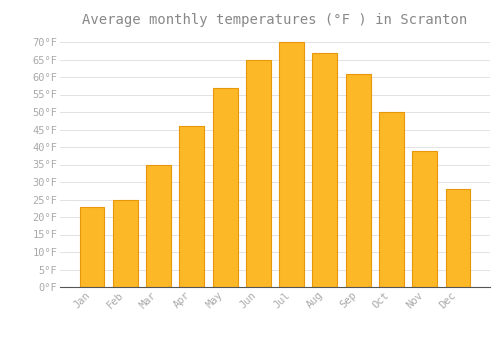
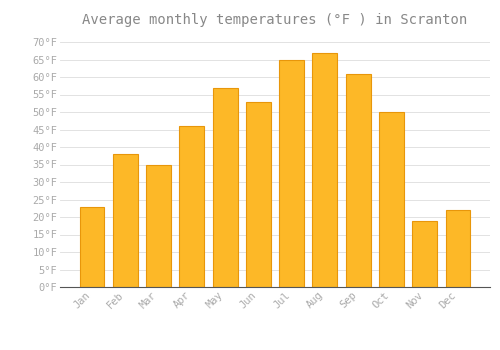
Feb: 25°F -> 38°F
Jun: 65°F -> 53°F
Jul: 70°F -> 65°F
Nov: 39°F -> 19°F
Dec: 28°F -> 22°F
